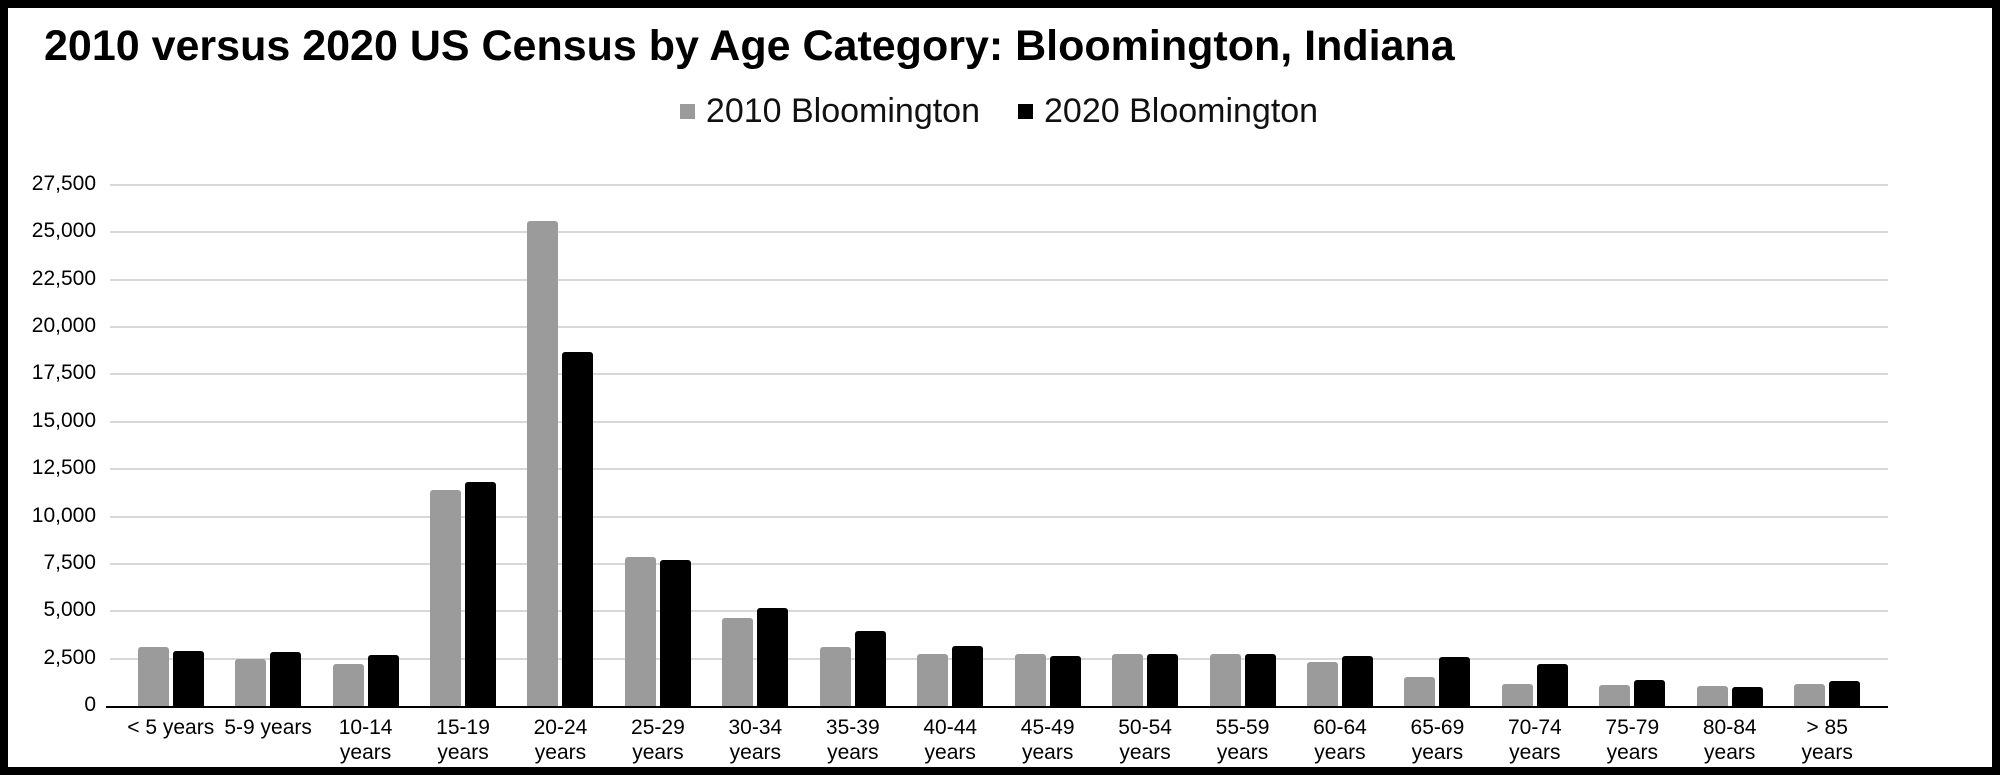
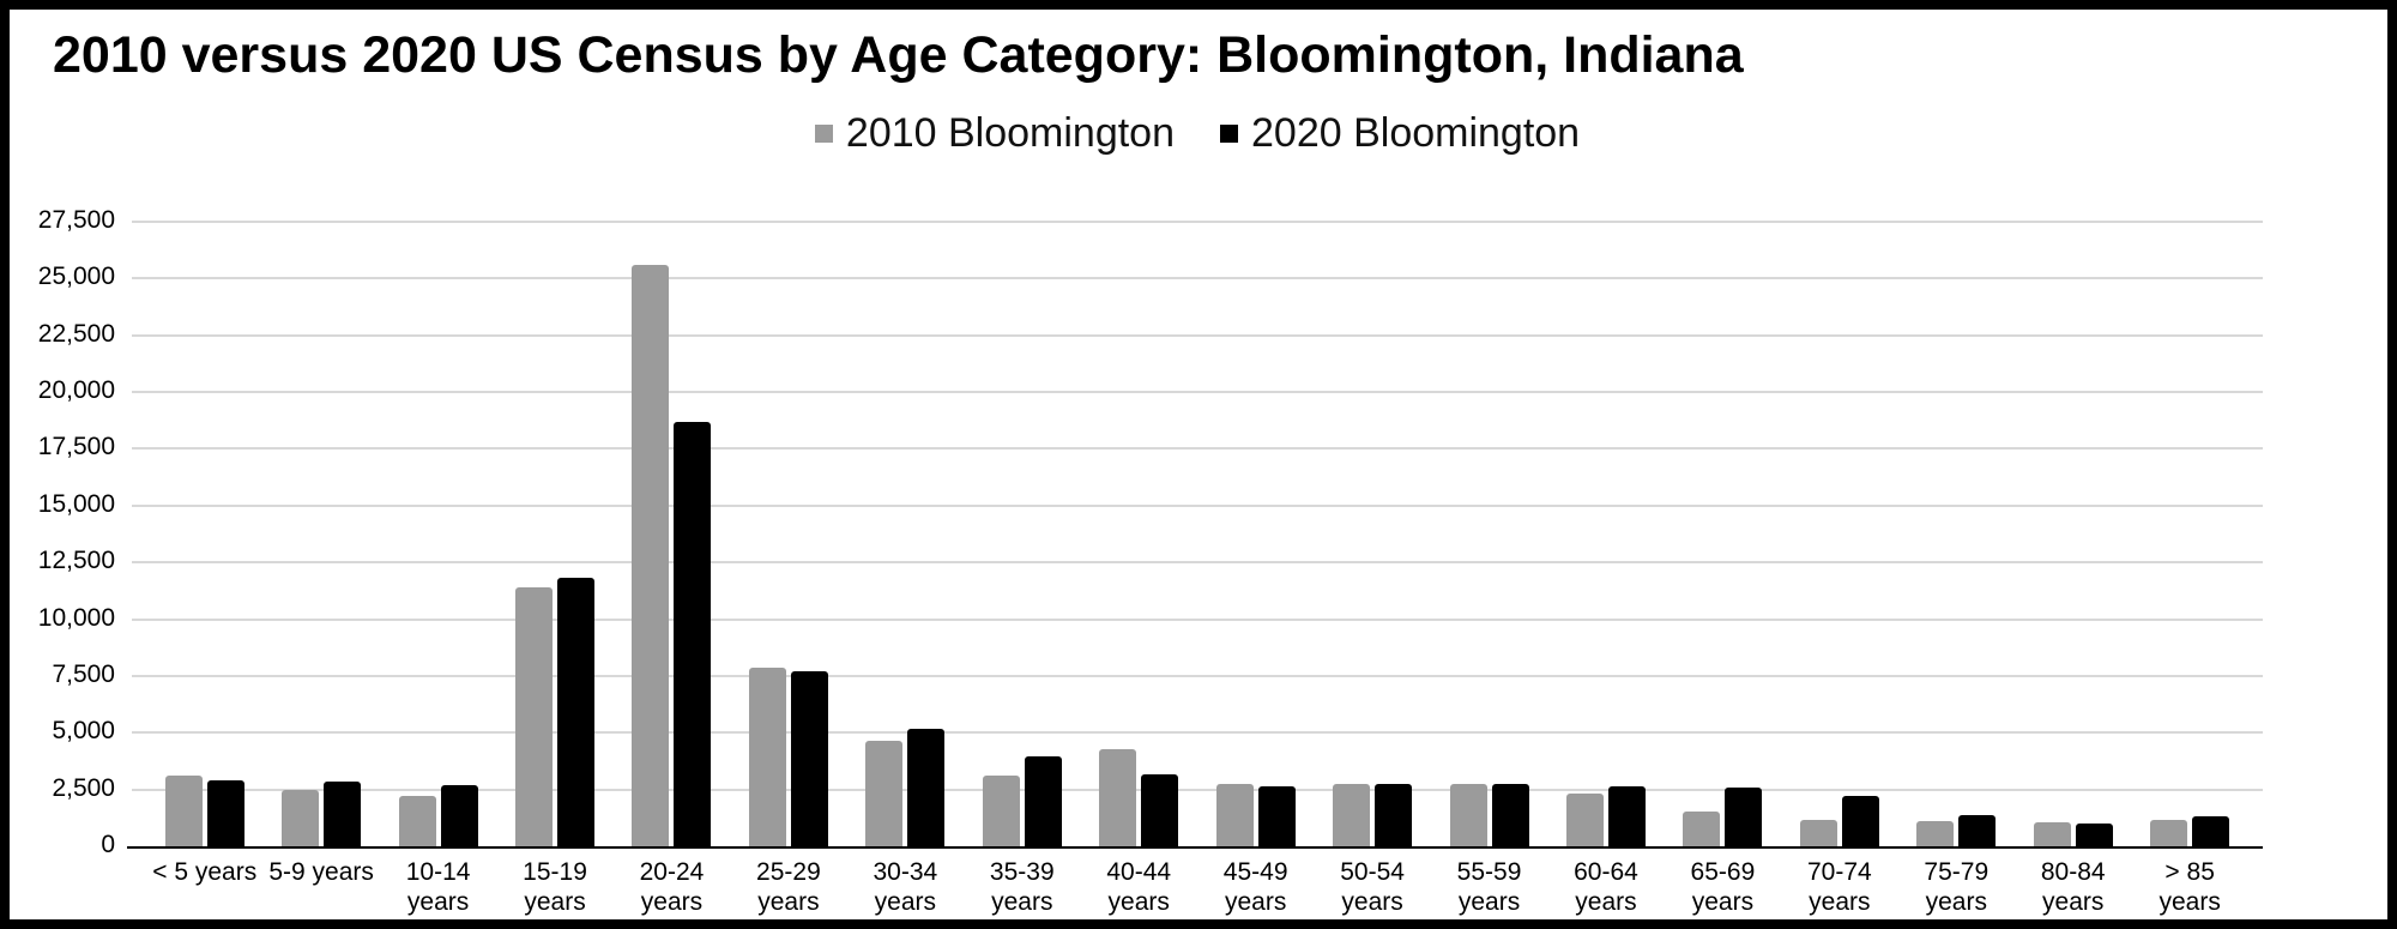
2010 Bloomington/40-44 years: 2800 -> 4300
